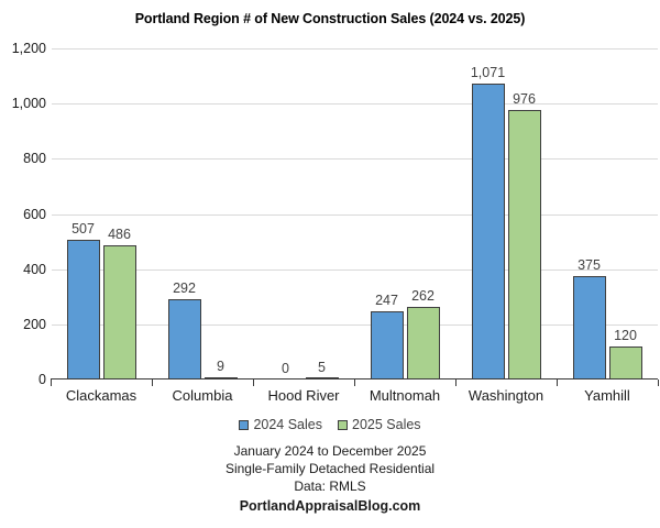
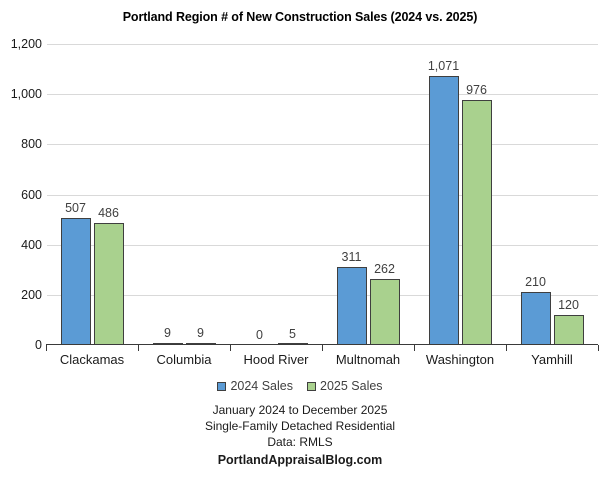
2024 Sales/Columbia: 292 -> 9
2024 Sales/Multnomah: 247 -> 311
2024 Sales/Yamhill: 375 -> 210
